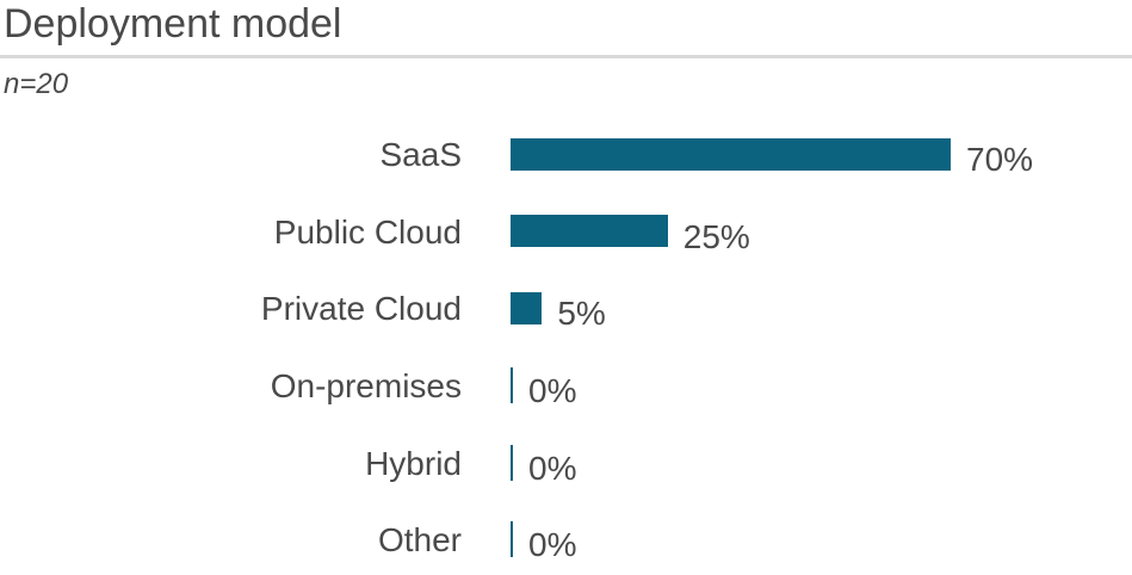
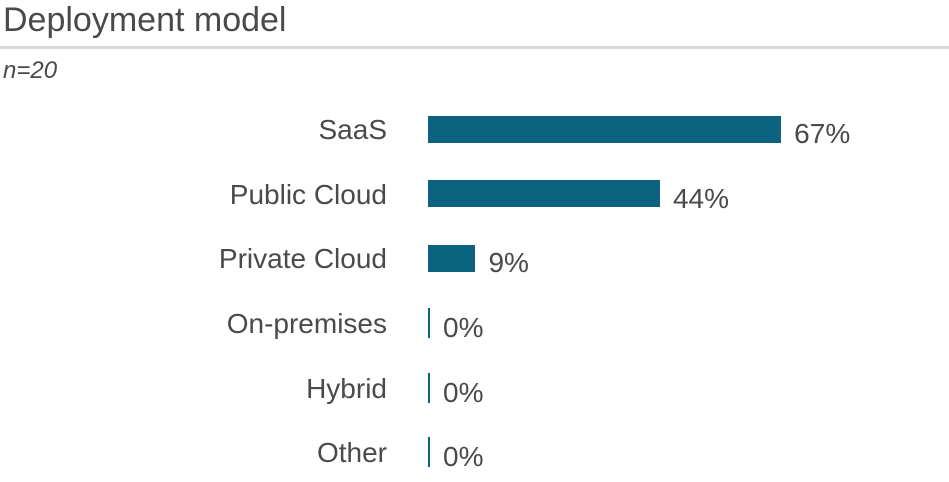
SaaS: 70% -> 67%
Public Cloud: 25% -> 44%
Private Cloud: 5% -> 9%
